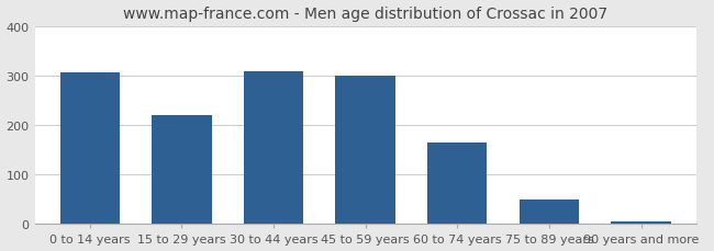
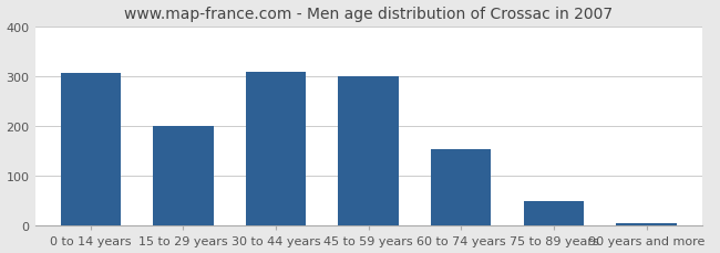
15 to 29 years: 220 -> 200
60 to 74 years: 165 -> 153
